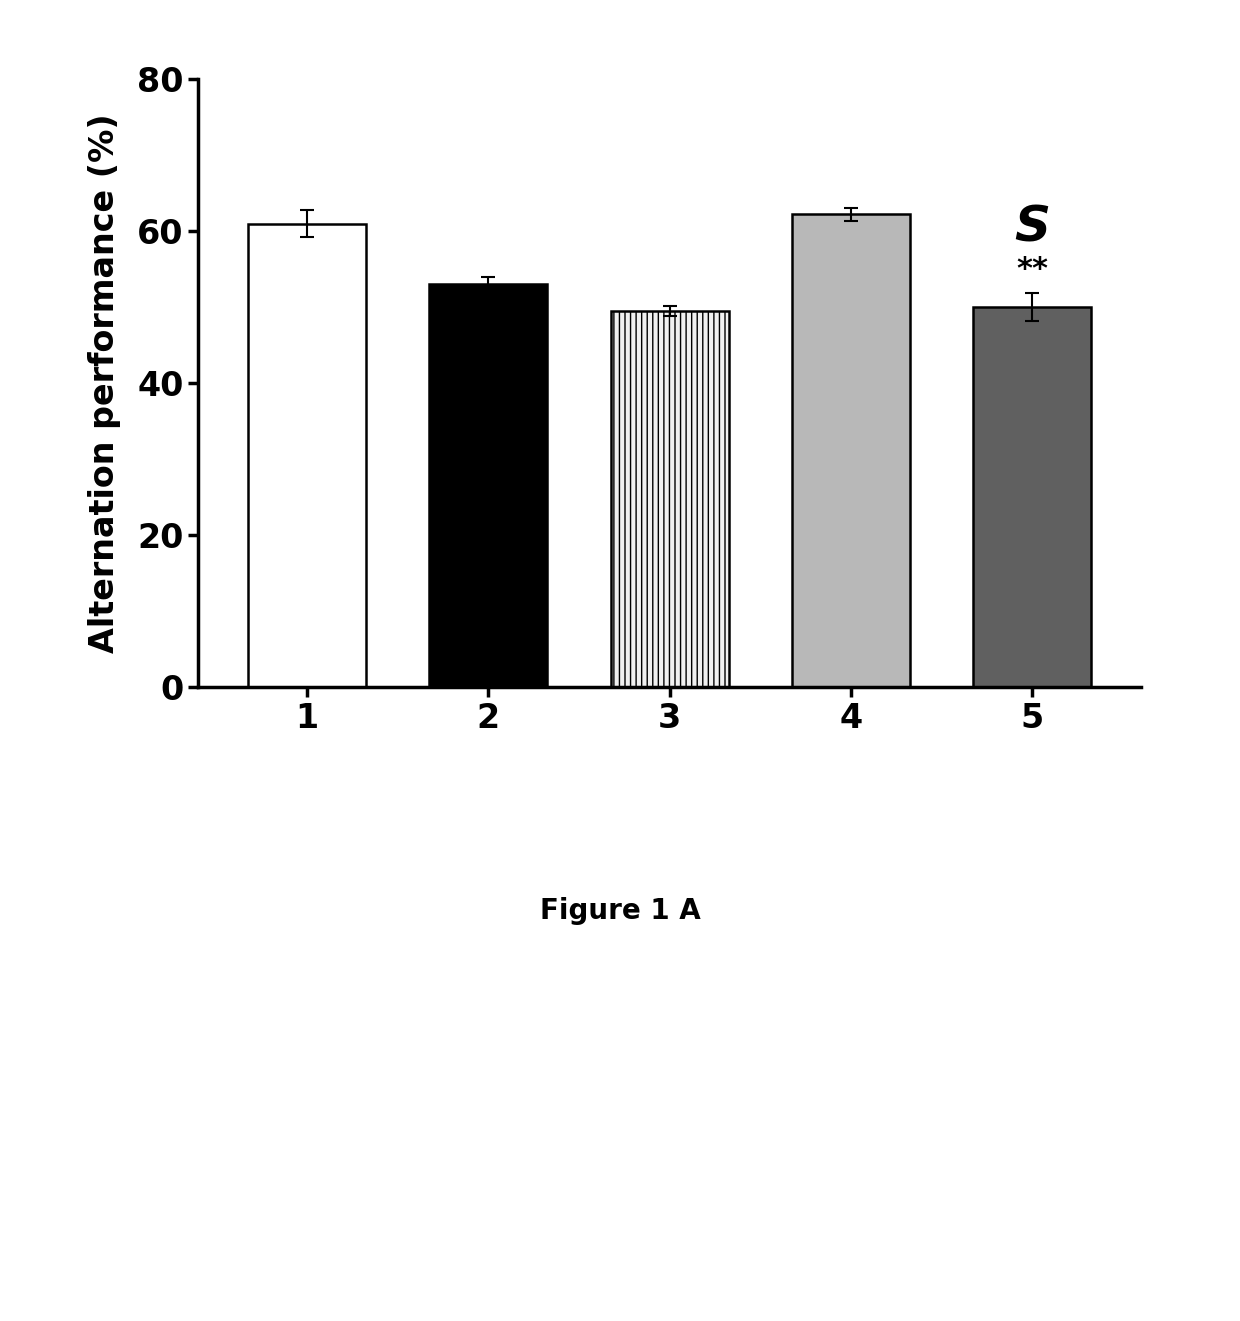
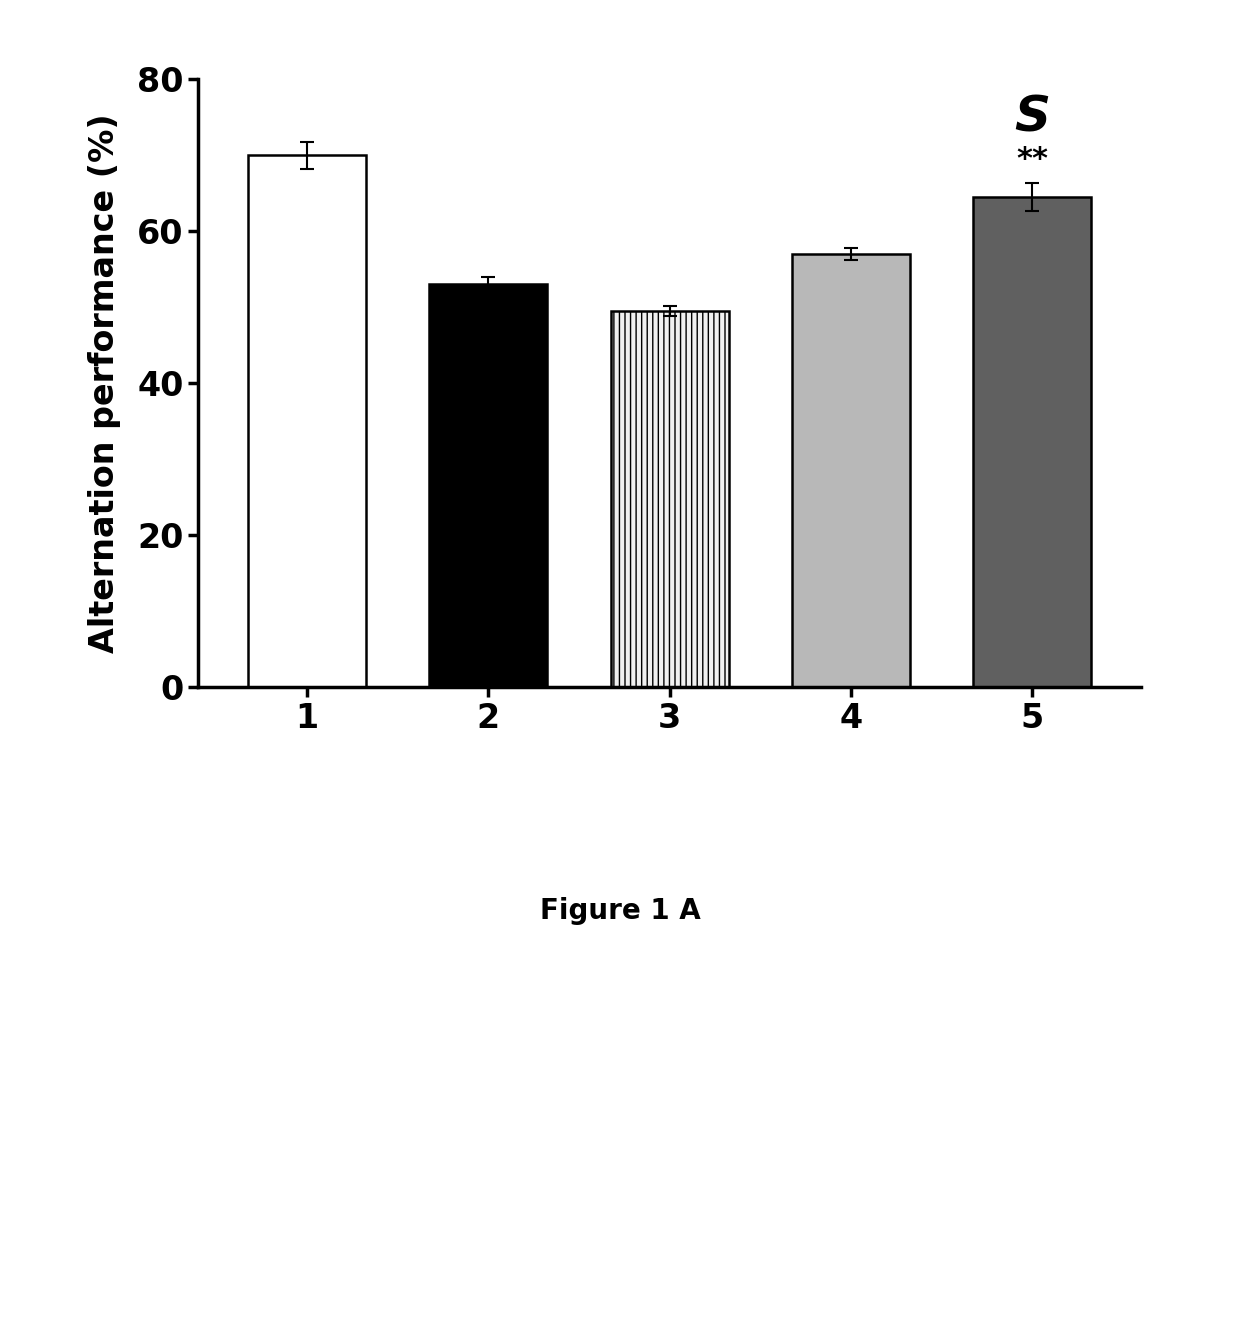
1: 61.0 -> 70.0
4: 62.2 -> 57.0
5: 50.0 -> 64.5
